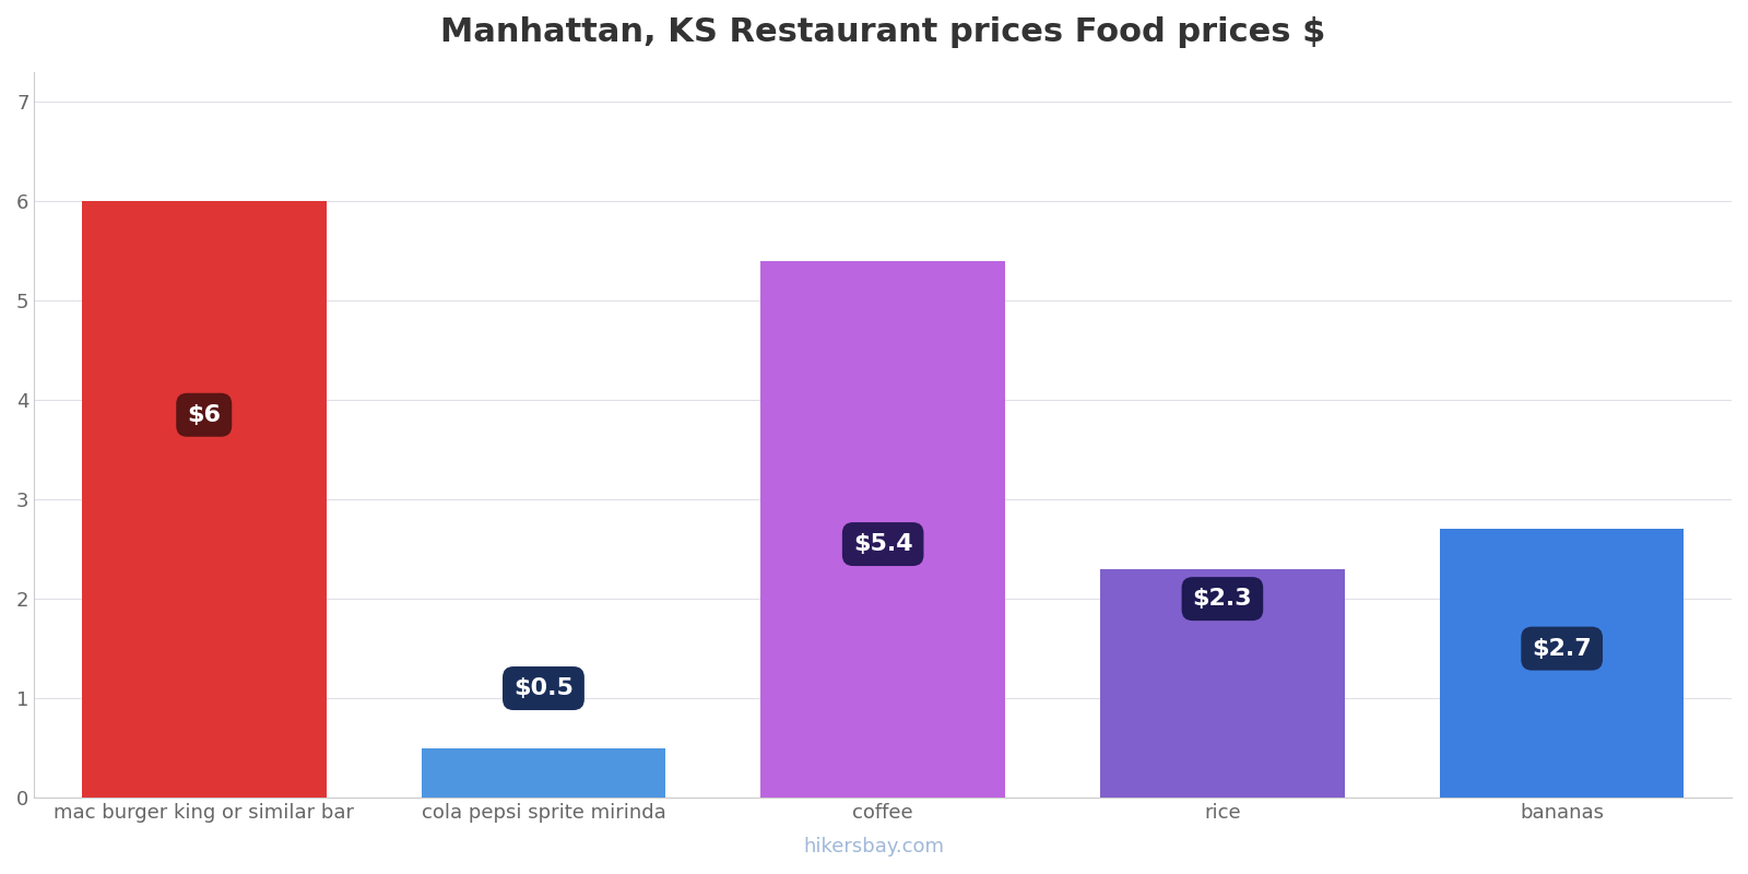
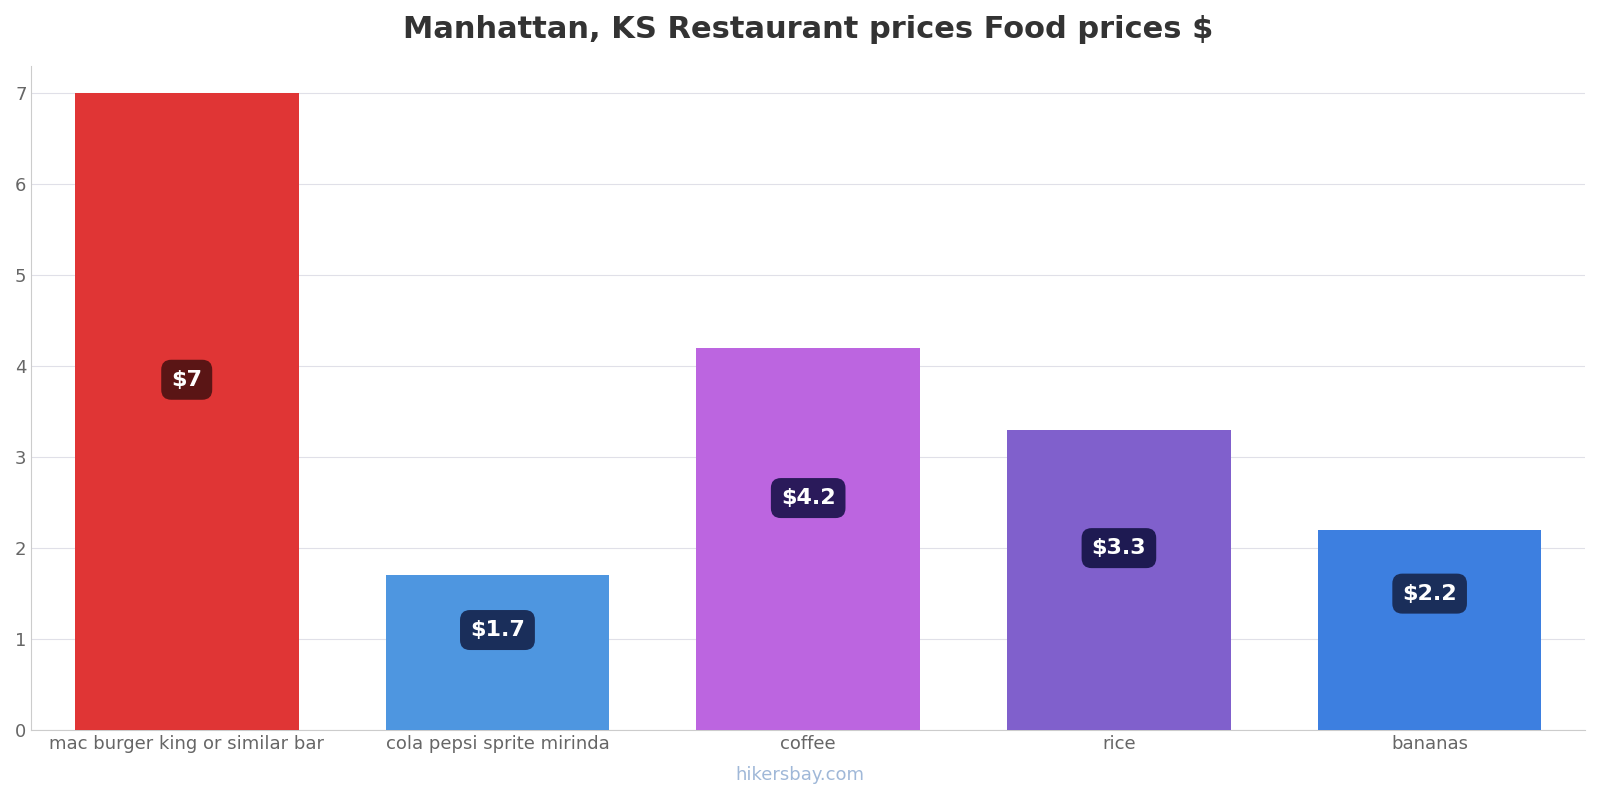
mac burger king or similar bar: $6 -> $7
cola pepsi sprite mirinda: $0.5 -> $1.7
coffee: $5.4 -> $4.2
rice: $2.3 -> $3.3
bananas: $2.7 -> $2.2
